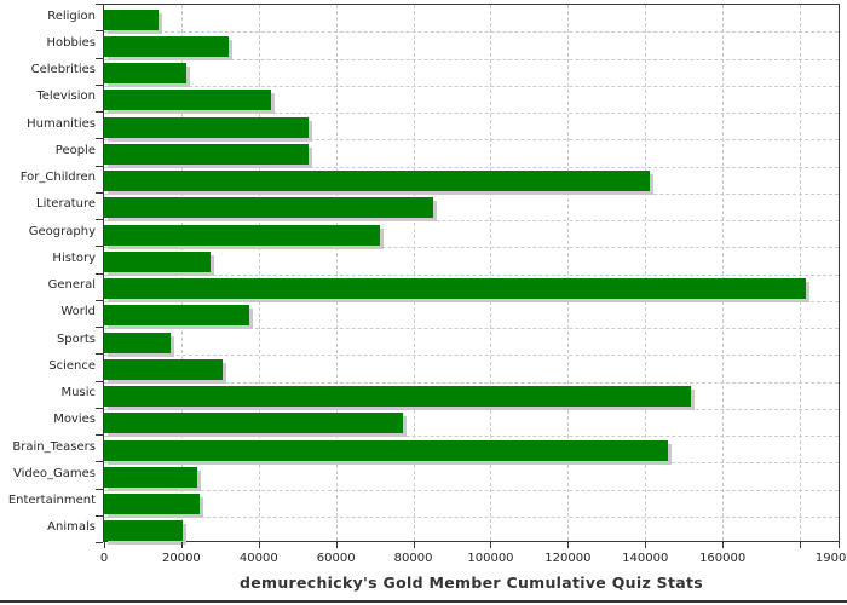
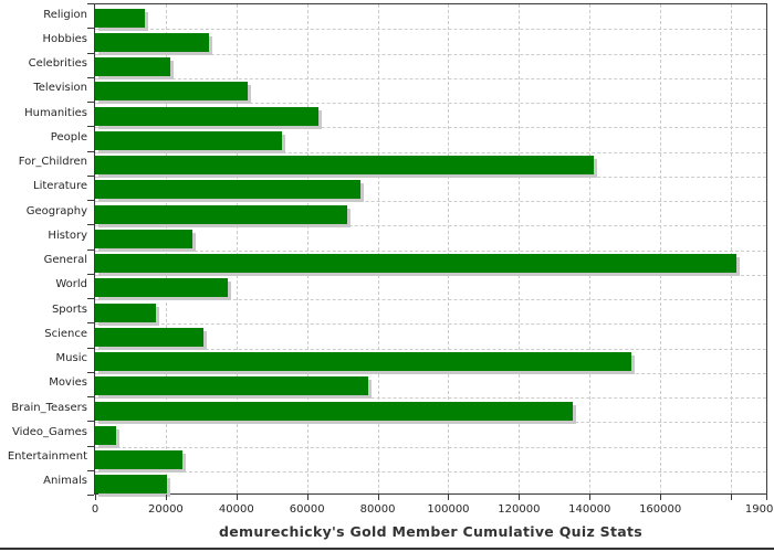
Humanities: 53000 -> 63000
Literature: 85000 -> 75000
Brain_Teasers: 146000 -> 135000
Video_Games: 24000 -> 6000
